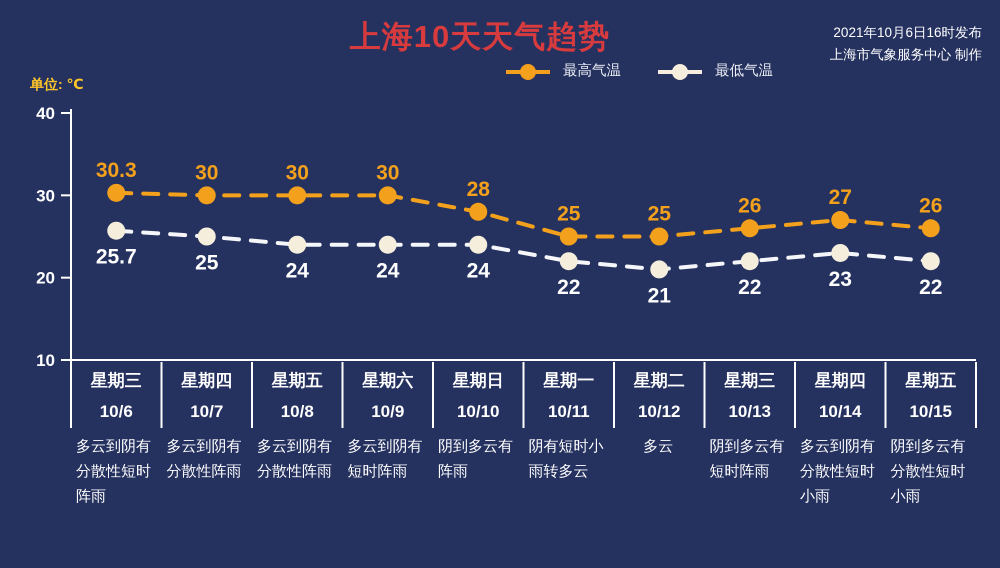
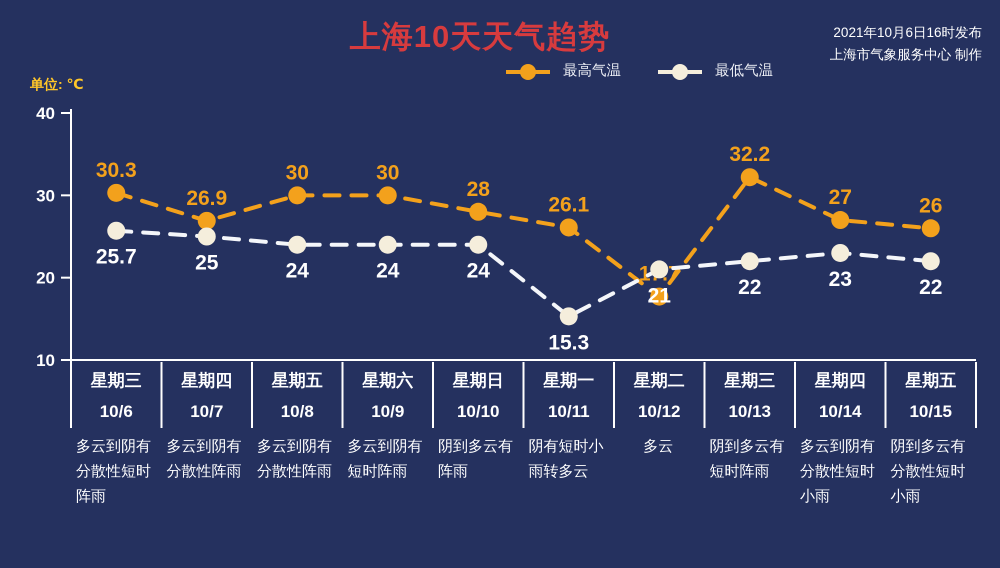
最高气温/10/7: 30 -> 26.9
最高气温/10/11: 25 -> 26.1
最低气温/10/11: 22 -> 15.3
最高气温/10/12: 25 -> 17.7
最高气温/10/13: 26 -> 32.2
